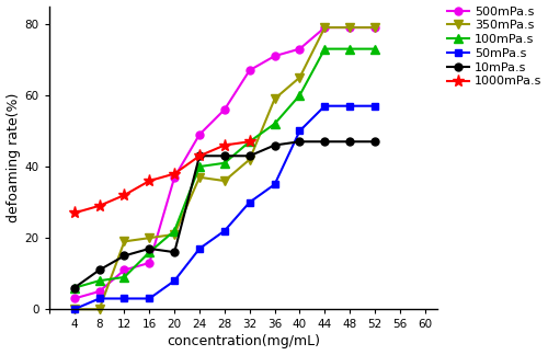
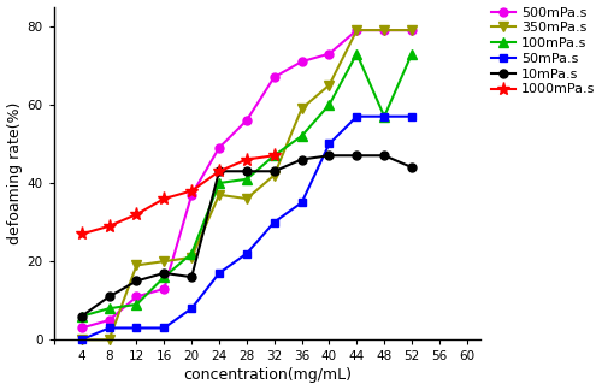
100mPa.s/48: 73 -> 57
10mPa.s/52: 47 -> 44
